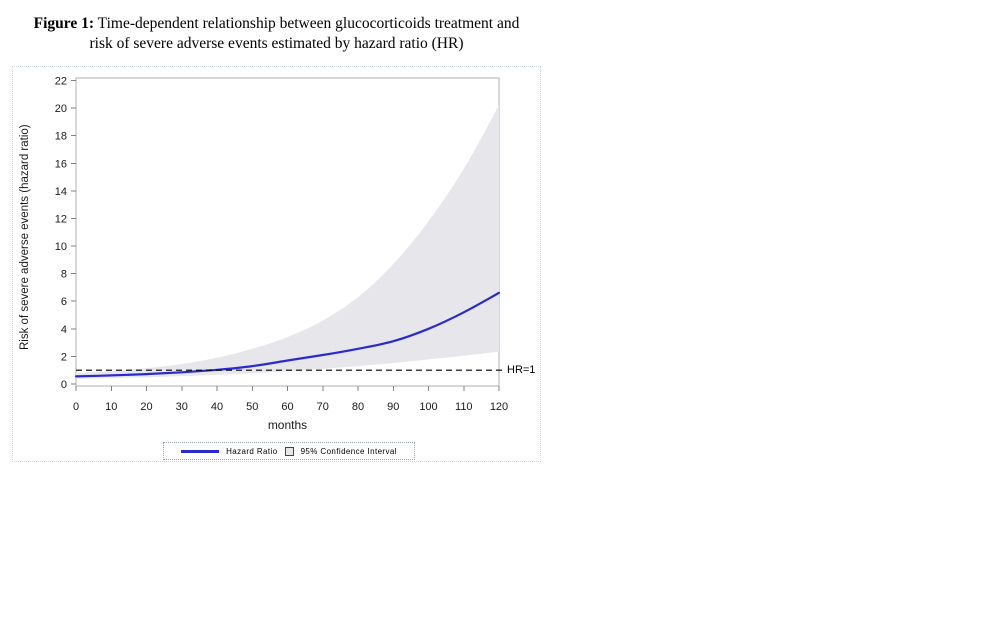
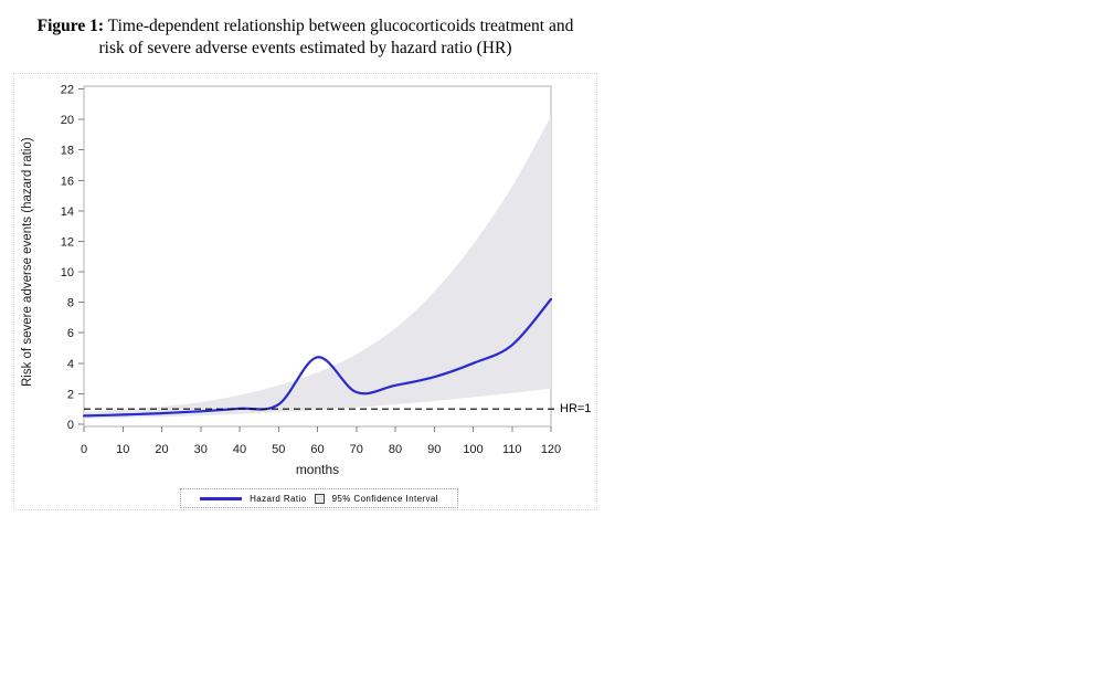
Hazard Ratio/60: 1.7 -> 4.4
Hazard Ratio/120: 6.6 -> 8.2
